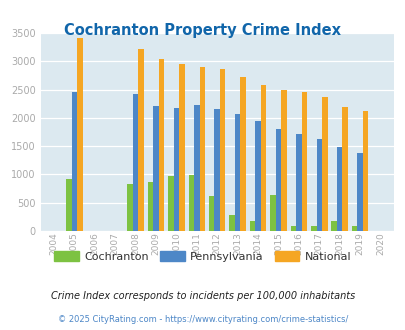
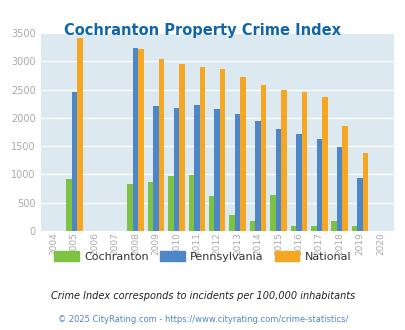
Pennsylvania/2008: 2430 -> 3240
National/2018: 2200 -> 1860
Pennsylvania/2019: 1380 -> 940
National/2019: 2120 -> 1380
